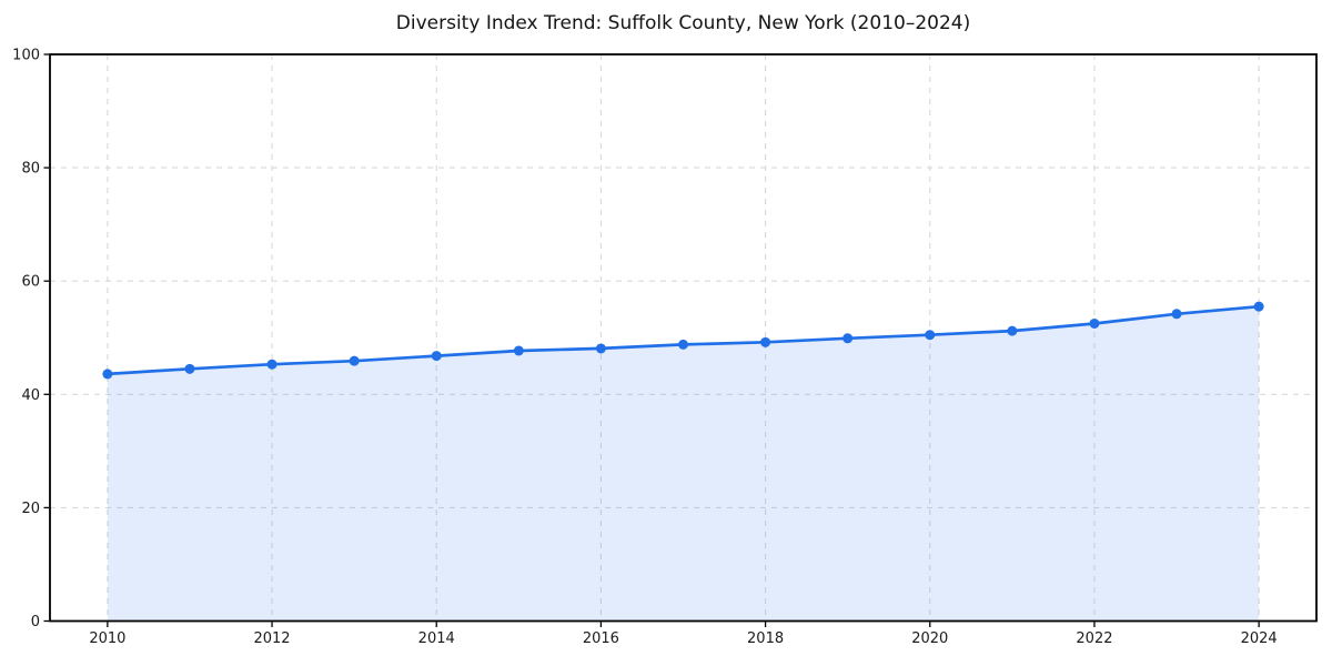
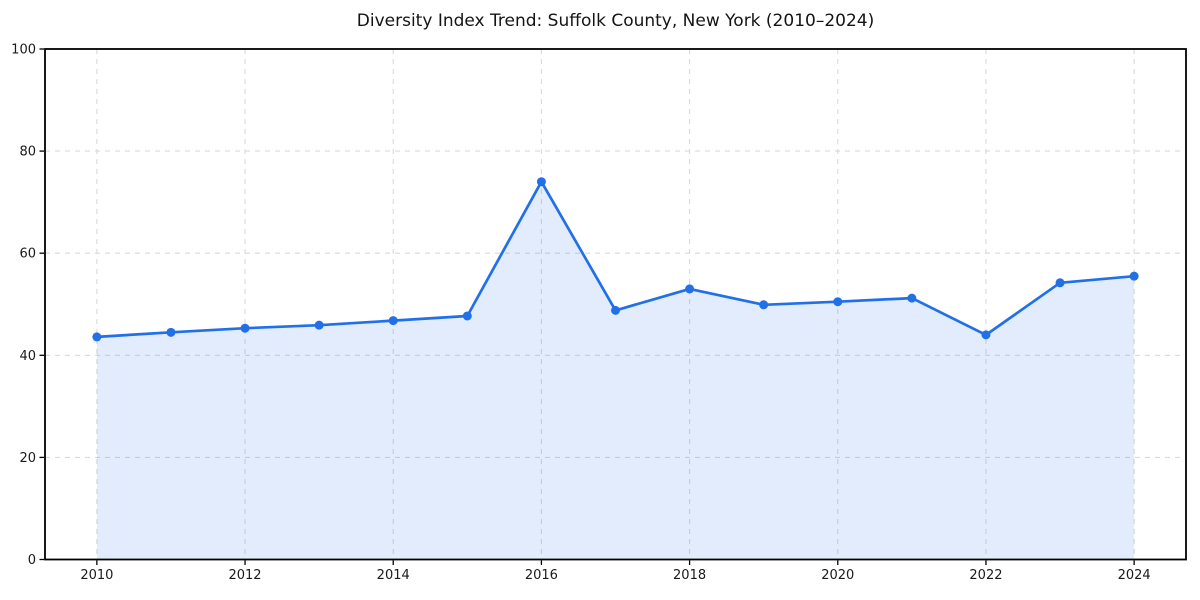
2016: 48 -> 74
2018: 49 -> 53
2022: 52 -> 44
